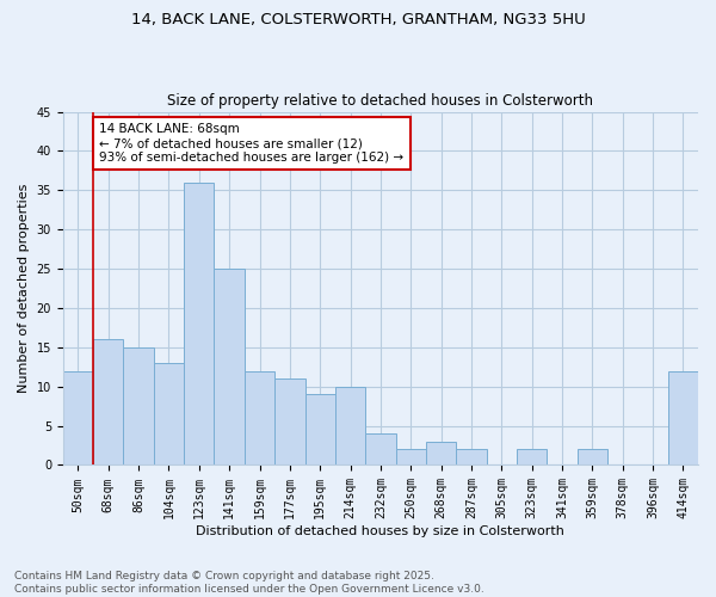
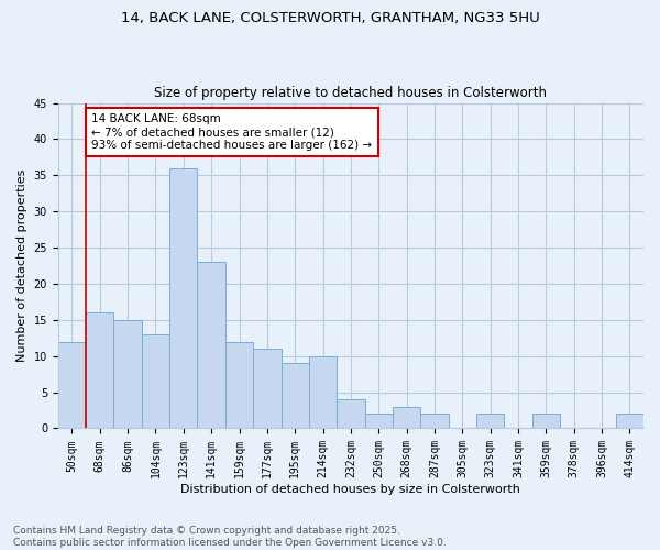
141sqm: 25 -> 23
414sqm: 12 -> 2
